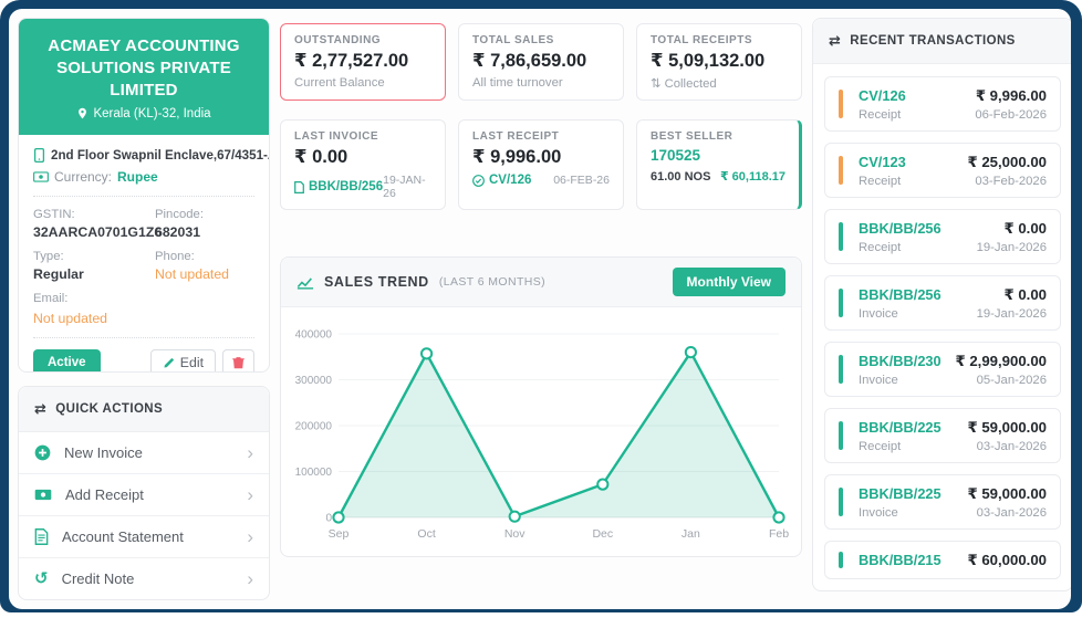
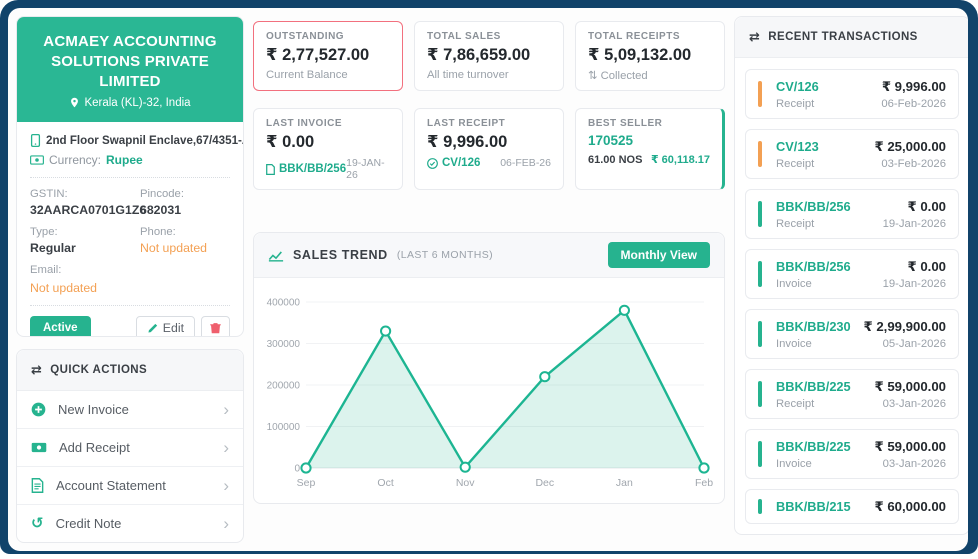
Oct: 360000 -> 330000
Dec: 70000 -> 220000
Jan: 360000 -> 380000
